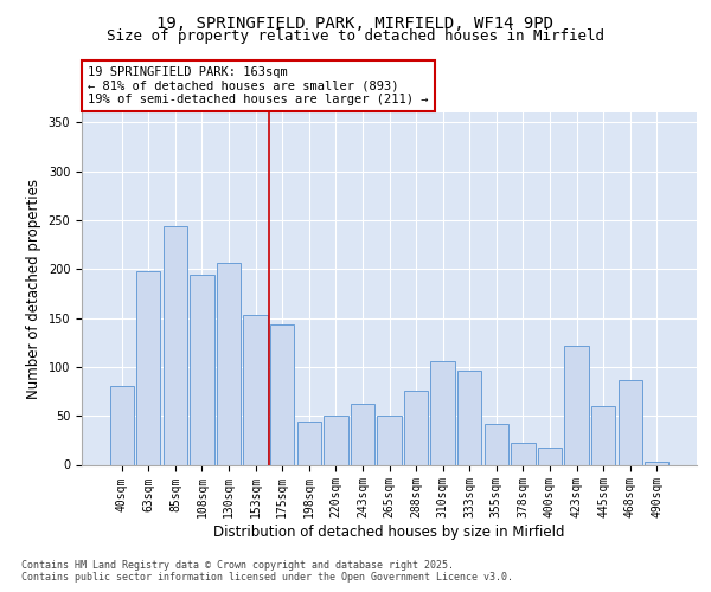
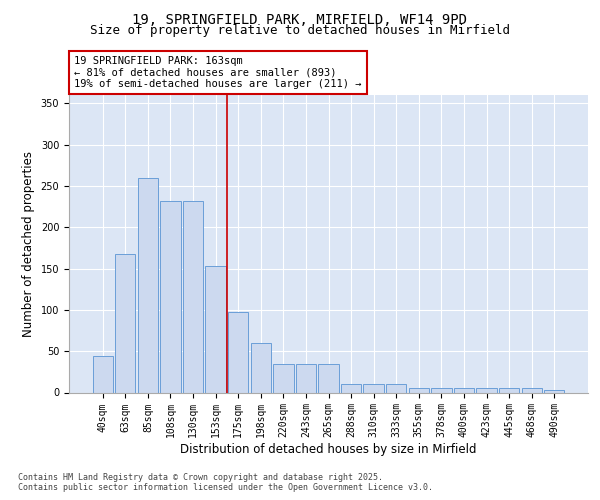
40sqm: 80 -> 44
63sqm: 198 -> 167
85sqm: 244 -> 259
108sqm: 194 -> 232
130sqm: 206 -> 232
175sqm: 144 -> 97
198sqm: 44 -> 60
220sqm: 50 -> 35
243sqm: 62 -> 35
265sqm: 50 -> 35
288sqm: 76 -> 10
310sqm: 106 -> 10
333sqm: 96 -> 10
355sqm: 42 -> 5
378sqm: 22 -> 5
400sqm: 18 -> 5
423sqm: 122 -> 5
445sqm: 60 -> 5
468sqm: 86 -> 5
